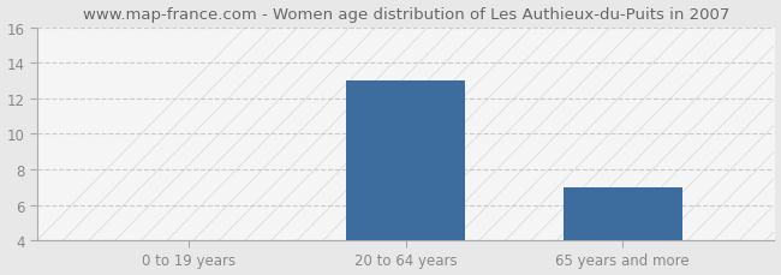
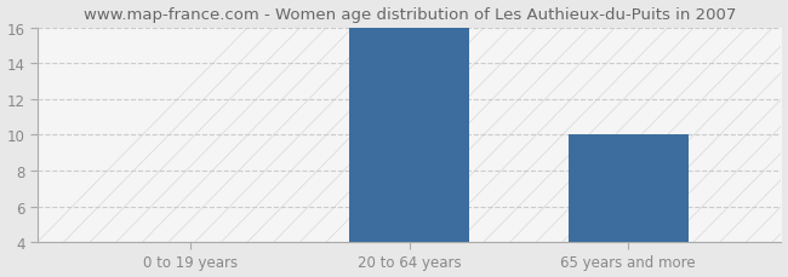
20 to 64 years: 13 -> 16
65 years and more: 7 -> 10
